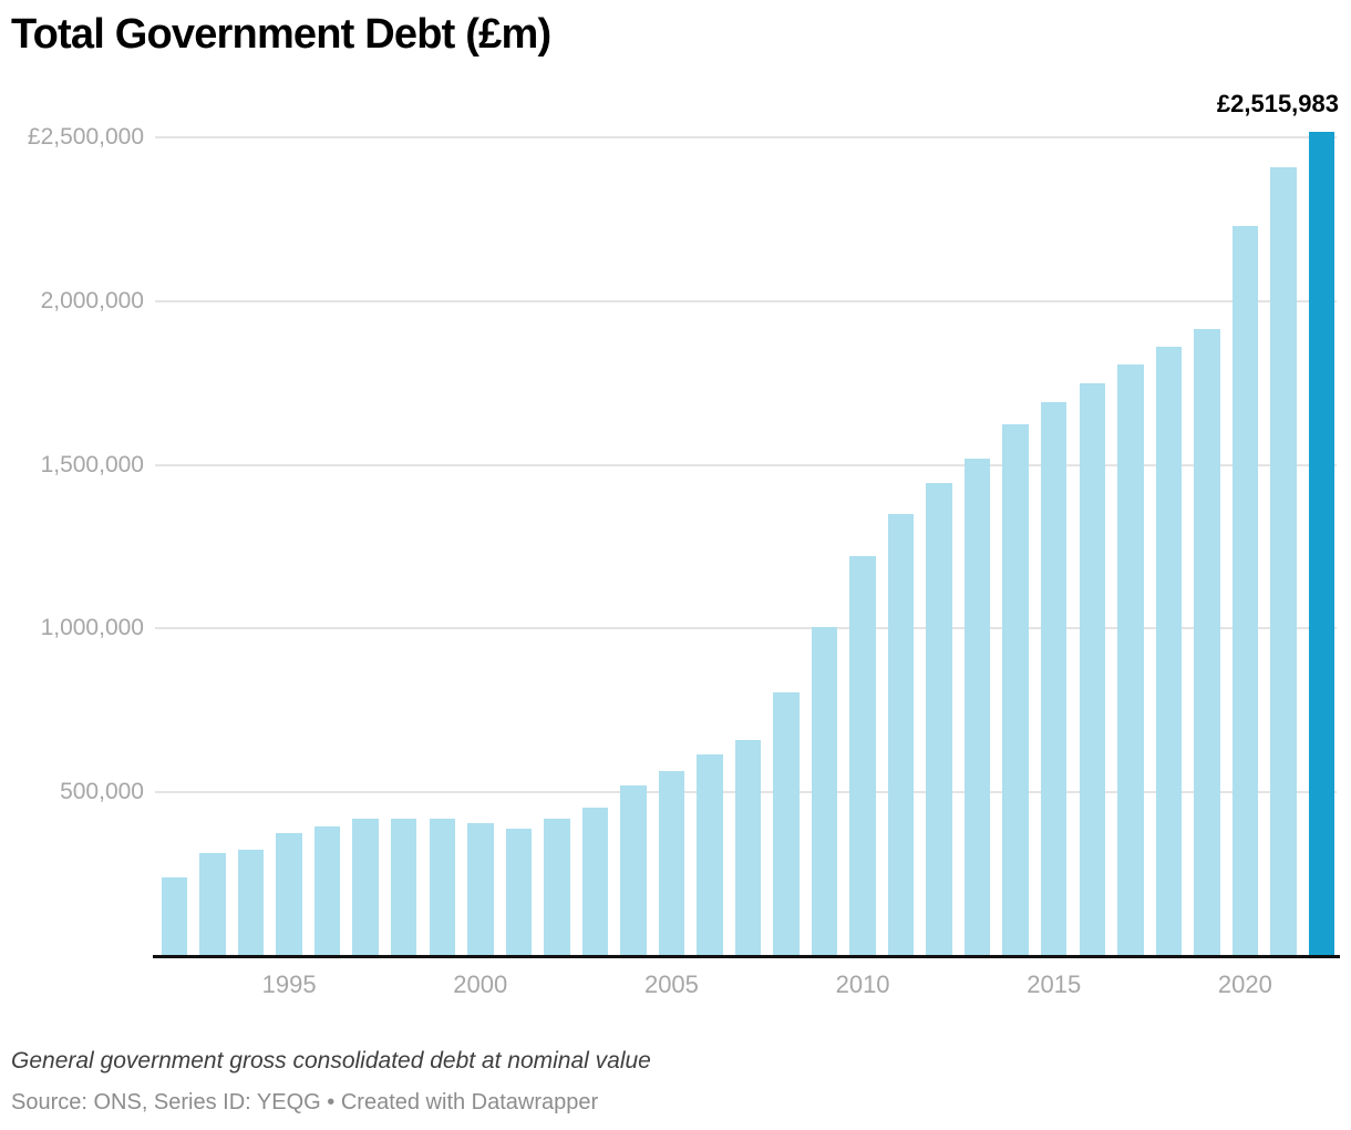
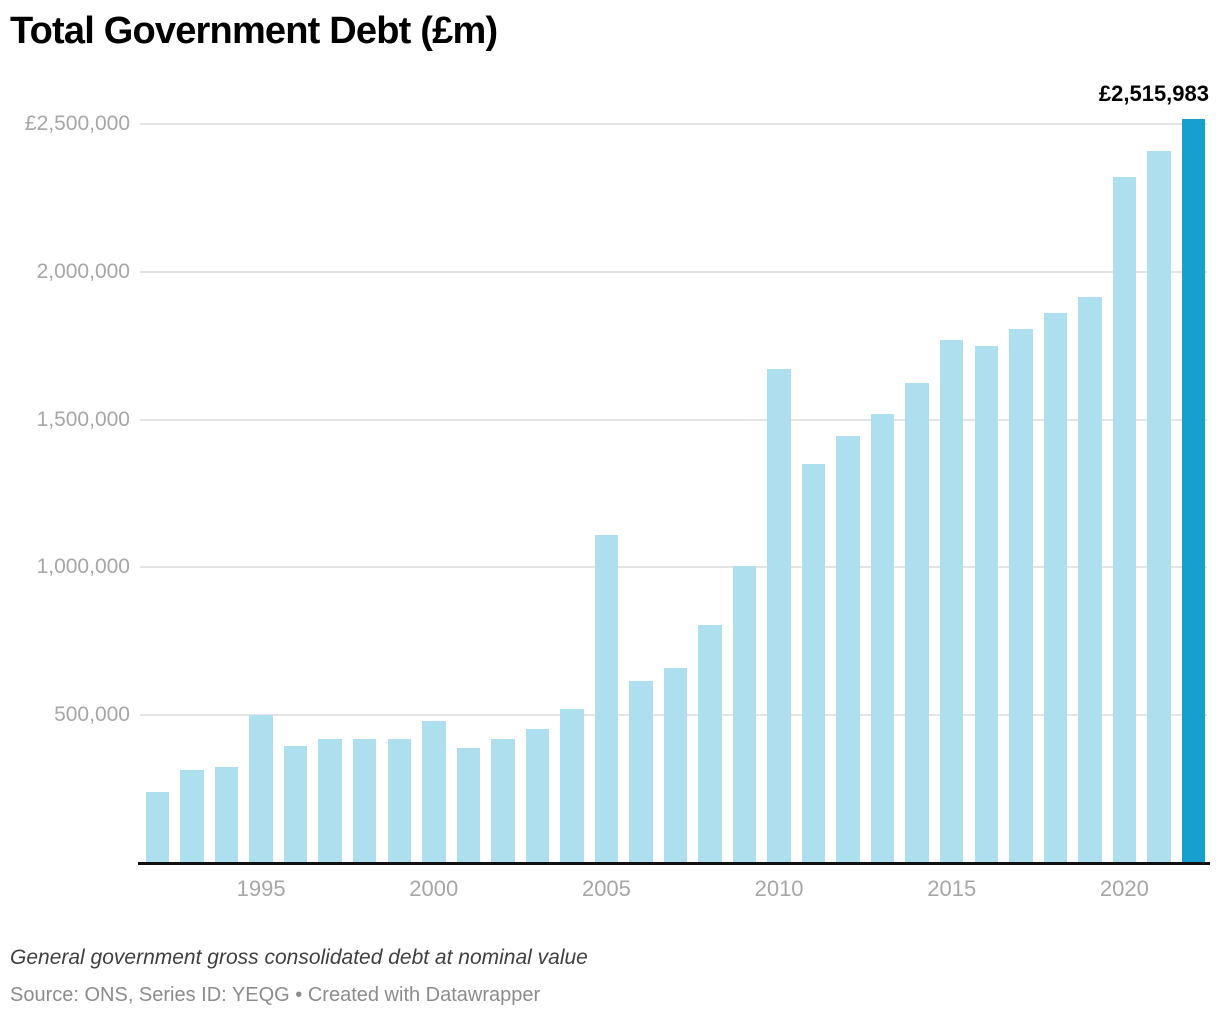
1995: £380000 -> £500000
2000: £400000 -> £480000
2005: £560000 -> £1110000
2010: £1220000 -> £1670000
2015: £1690000 -> £1770000
2020: £2230000 -> £2320000
